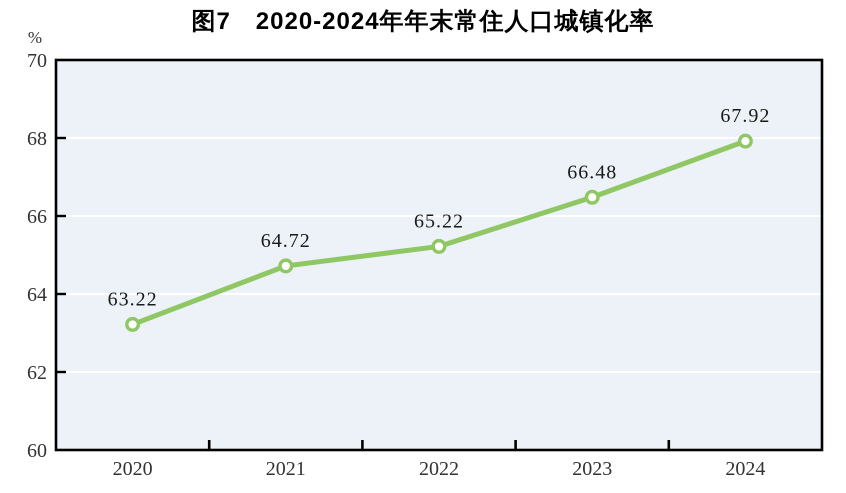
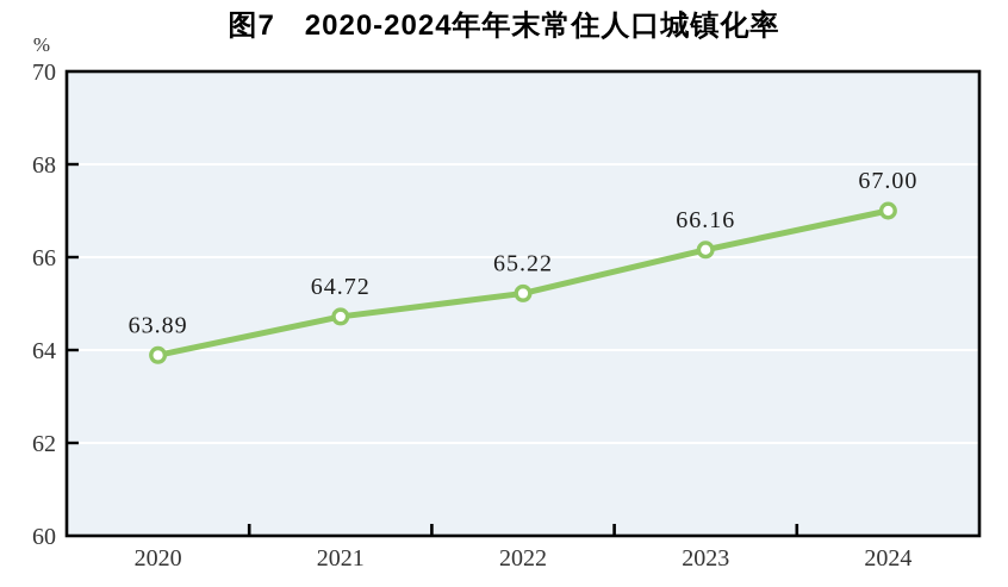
2020: 63.22 -> 63.89
2023: 66.48 -> 66.16
2024: 67.92 -> 67.00
